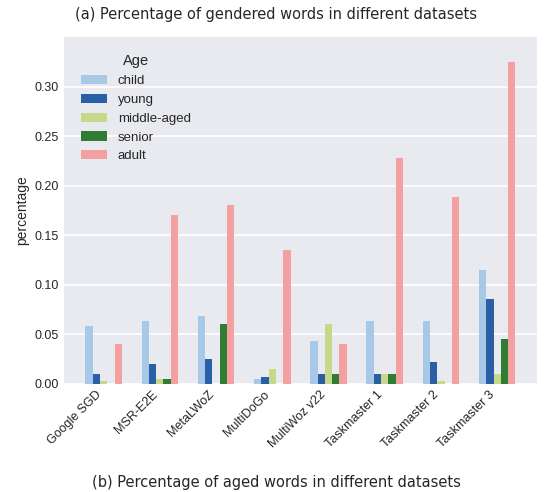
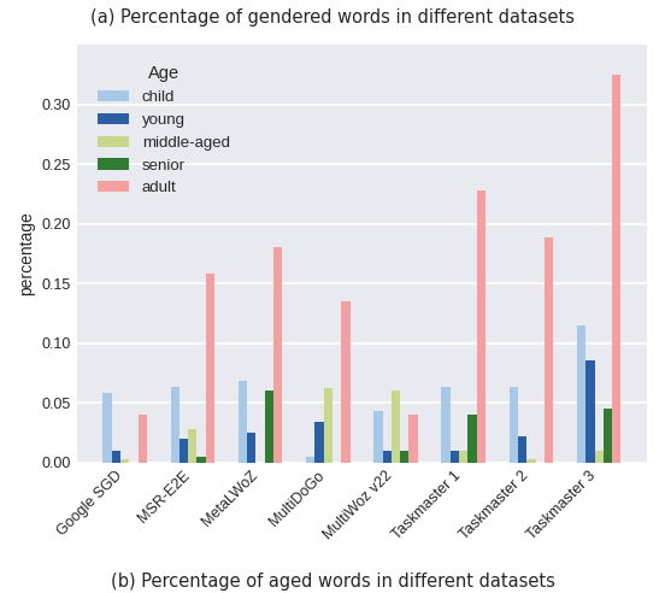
middle-aged/MSR-E2E: 0.005 -> 0.028
adult/MSR-E2E: 0.170 -> 0.158
young/MultiDoGo: 0.007 -> 0.034
middle-aged/MultiDoGo: 0.015 -> 0.062
senior/Taskmaster 1: 0.010 -> 0.040
